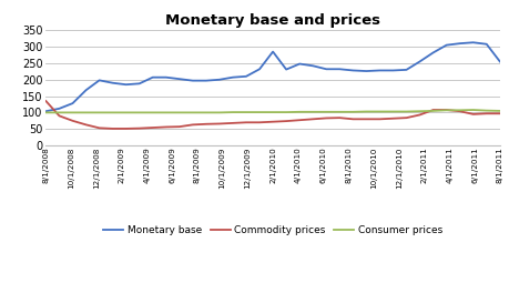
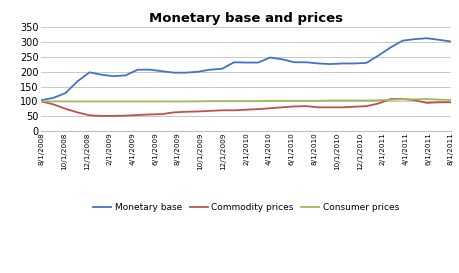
Commodity prices/8/1/2008: 135 -> 100
Monetary base/2/1/2010: 285 -> 231
Monetary base/8/1/2011: 255 -> 302
